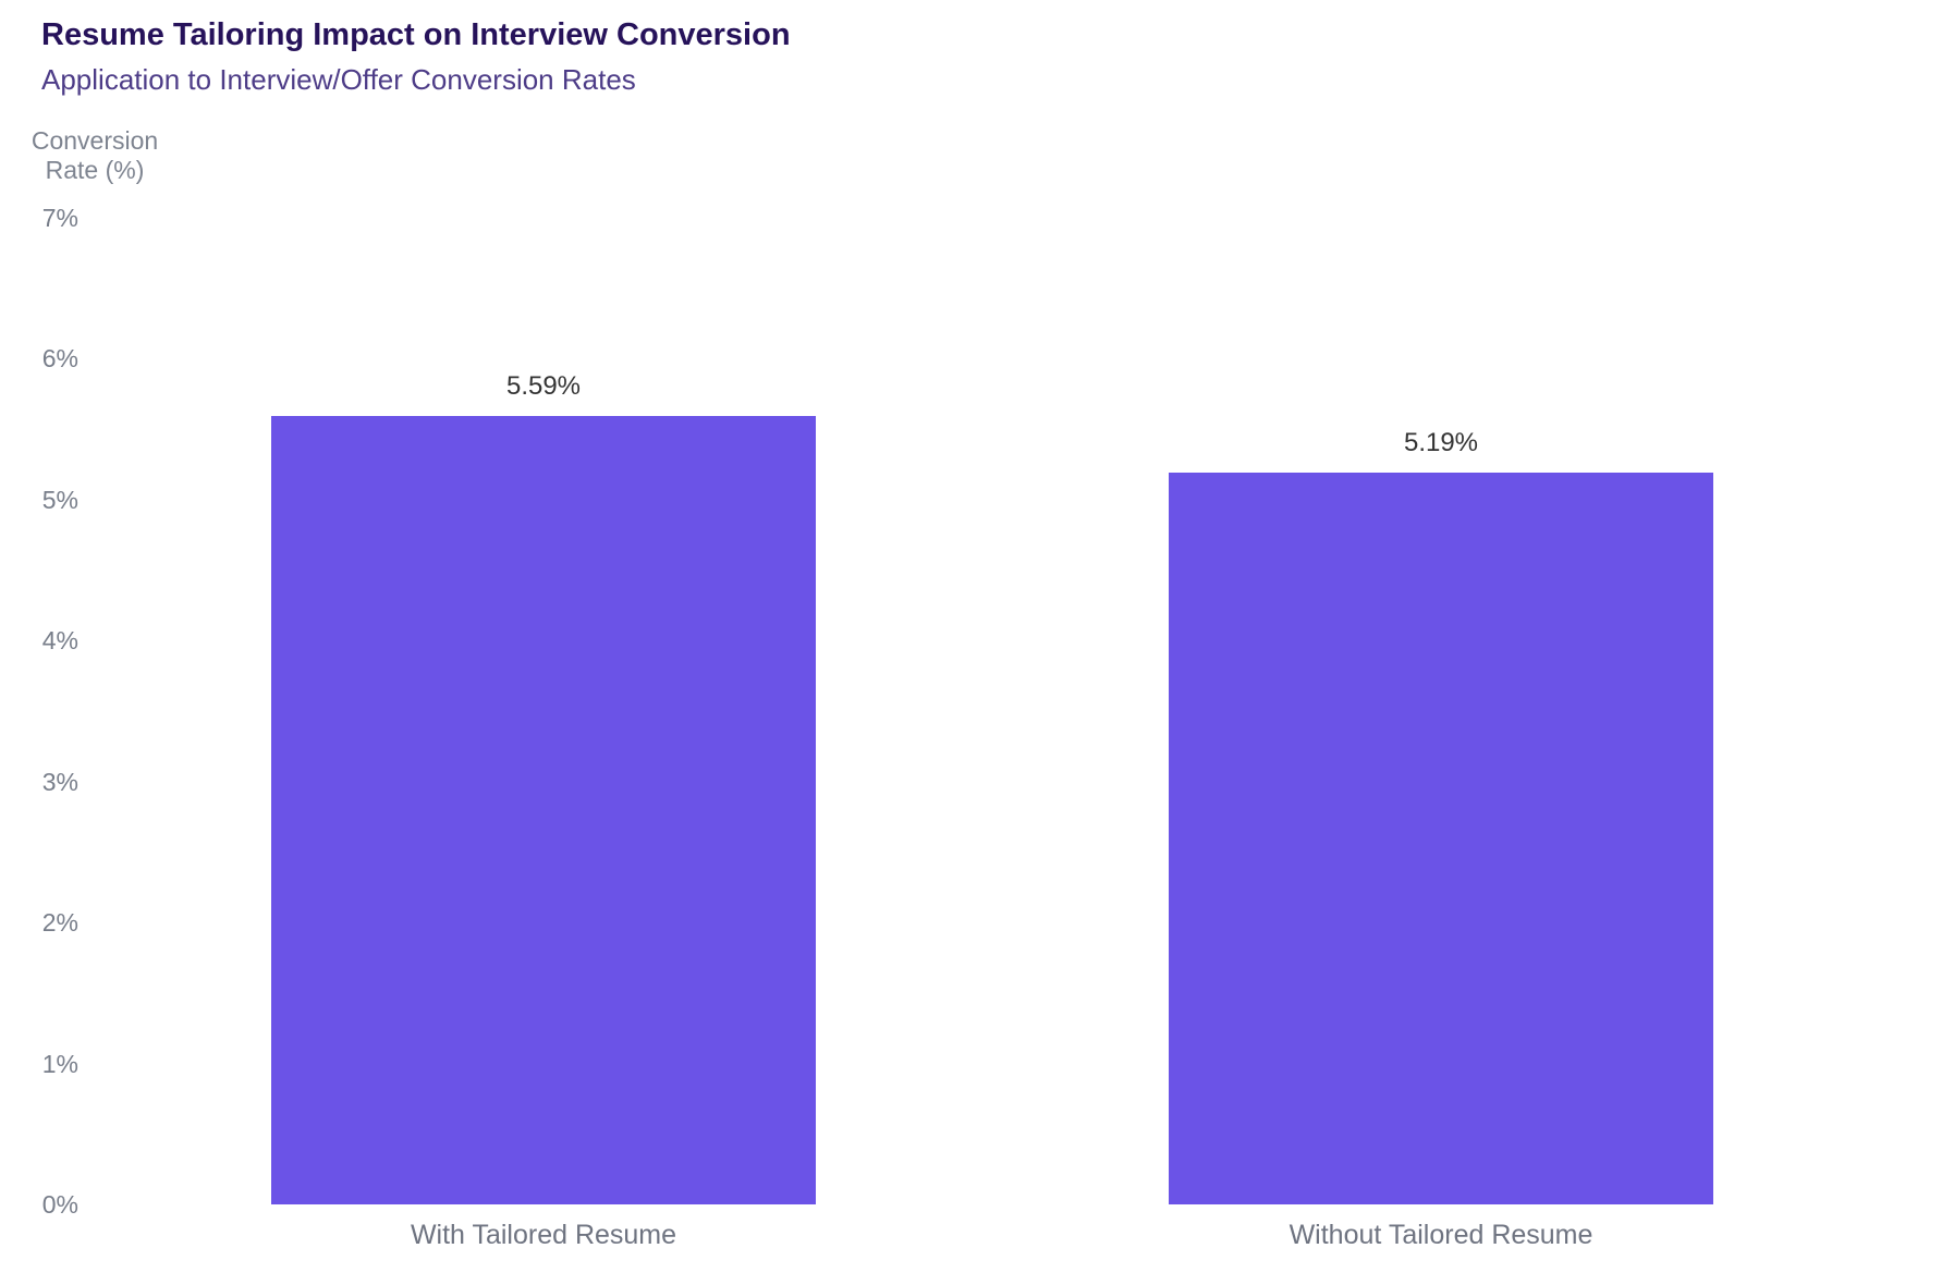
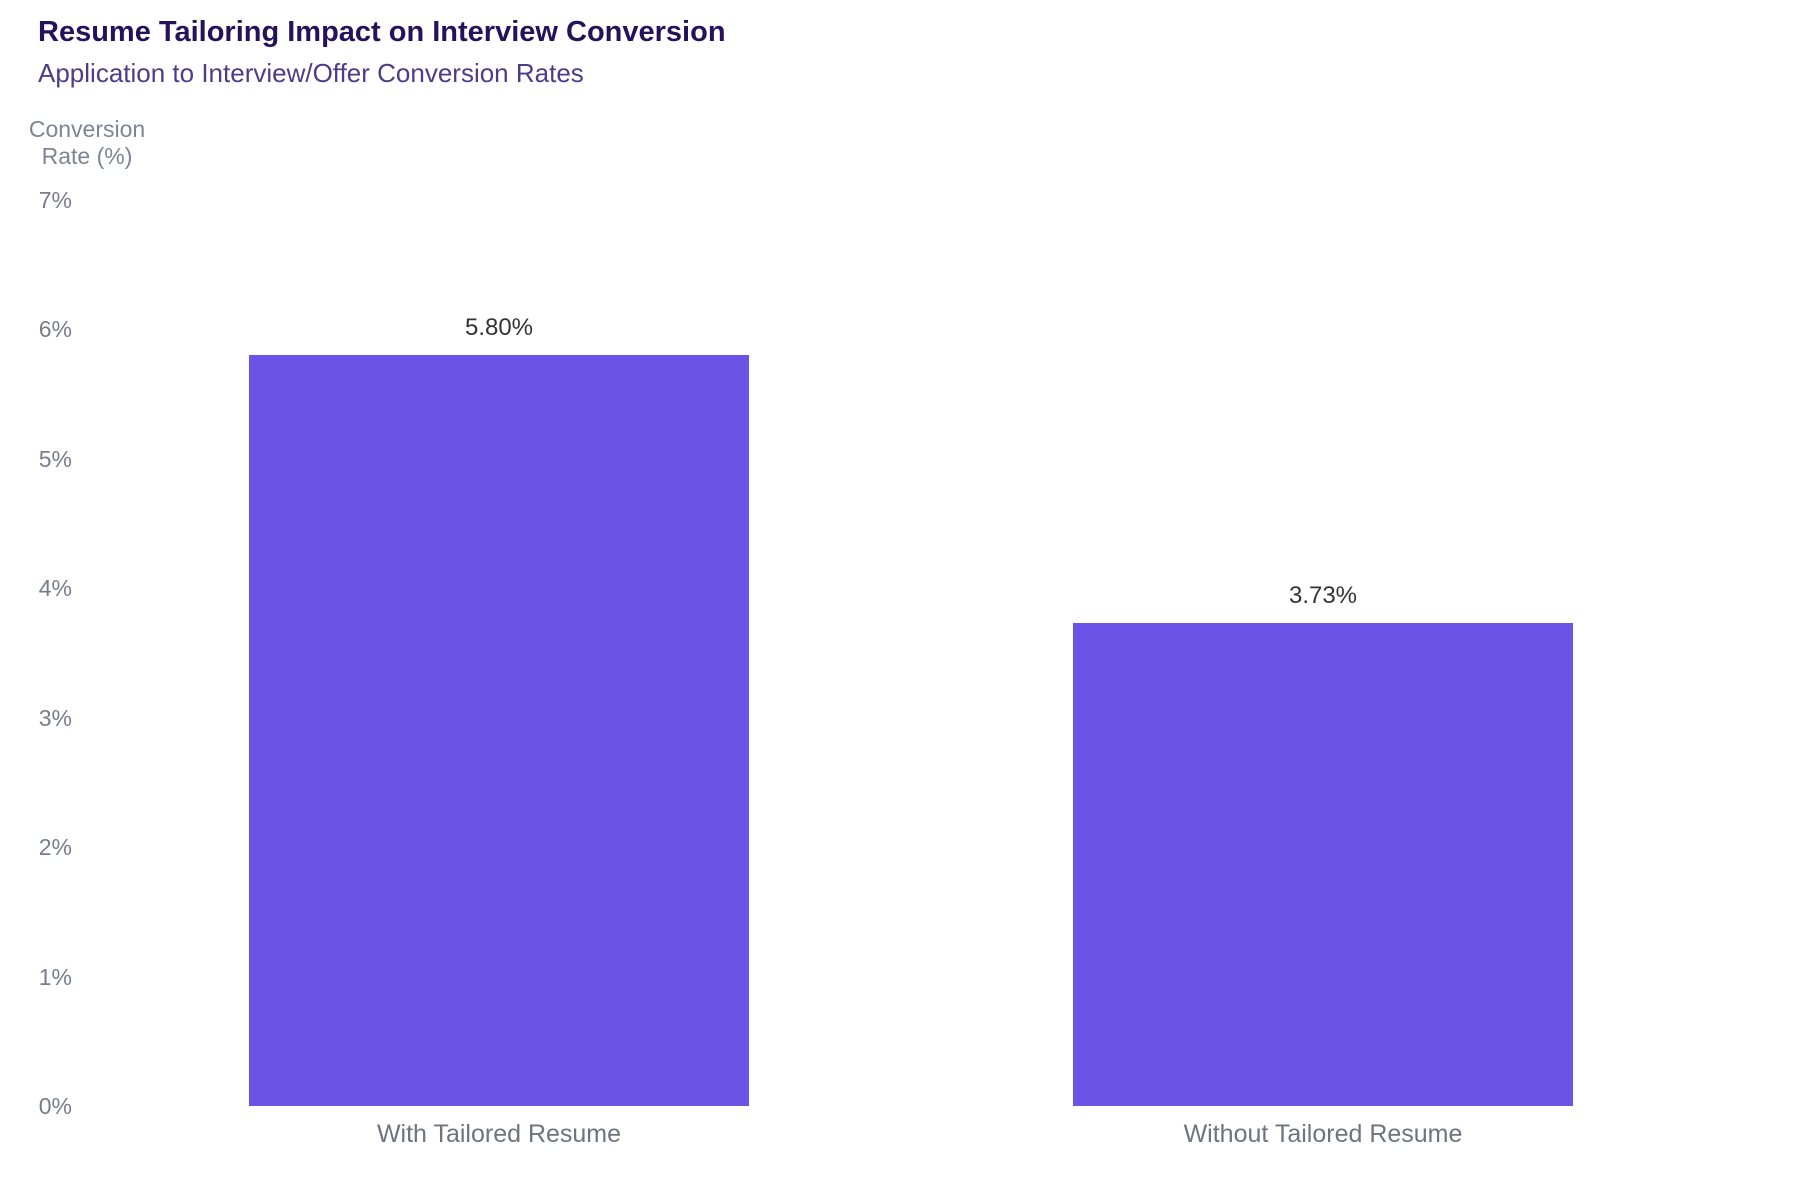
With Tailored Resume: 5.59% -> 5.80%
Without Tailored Resume: 5.19% -> 3.73%
